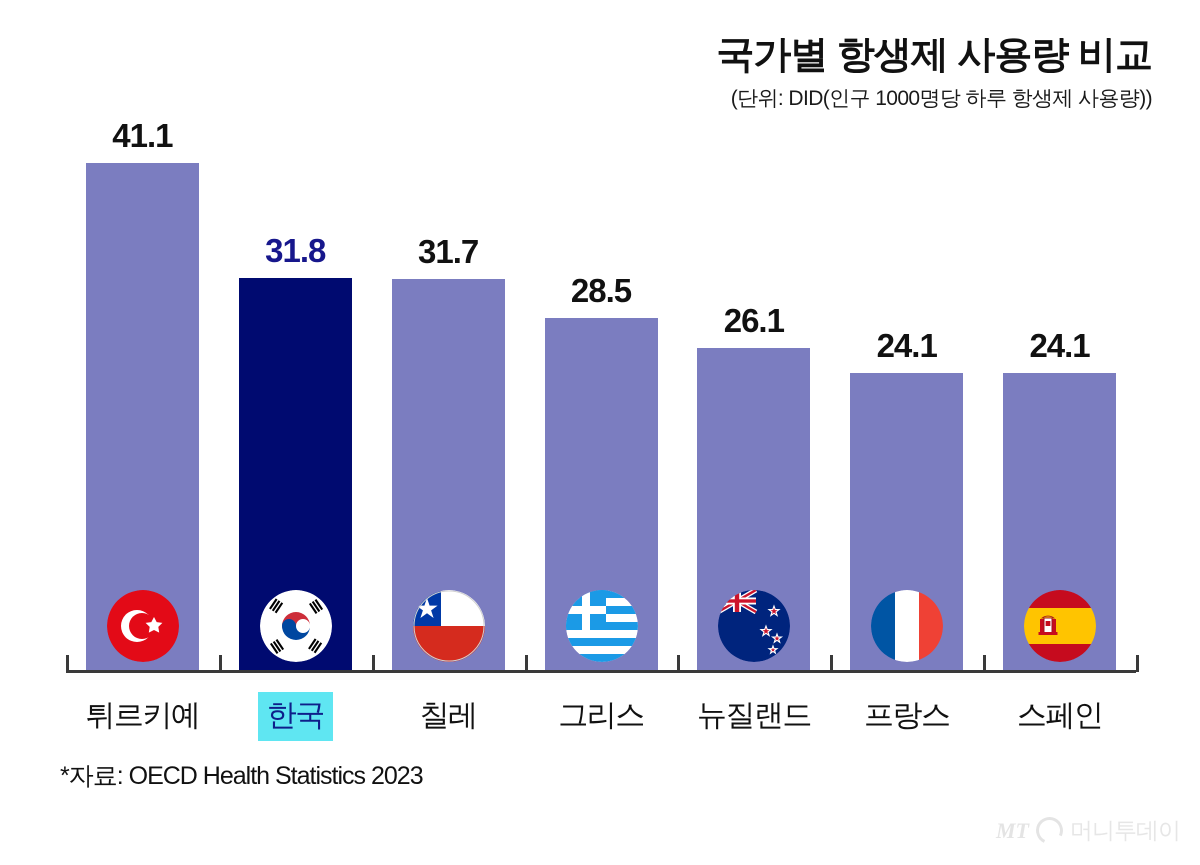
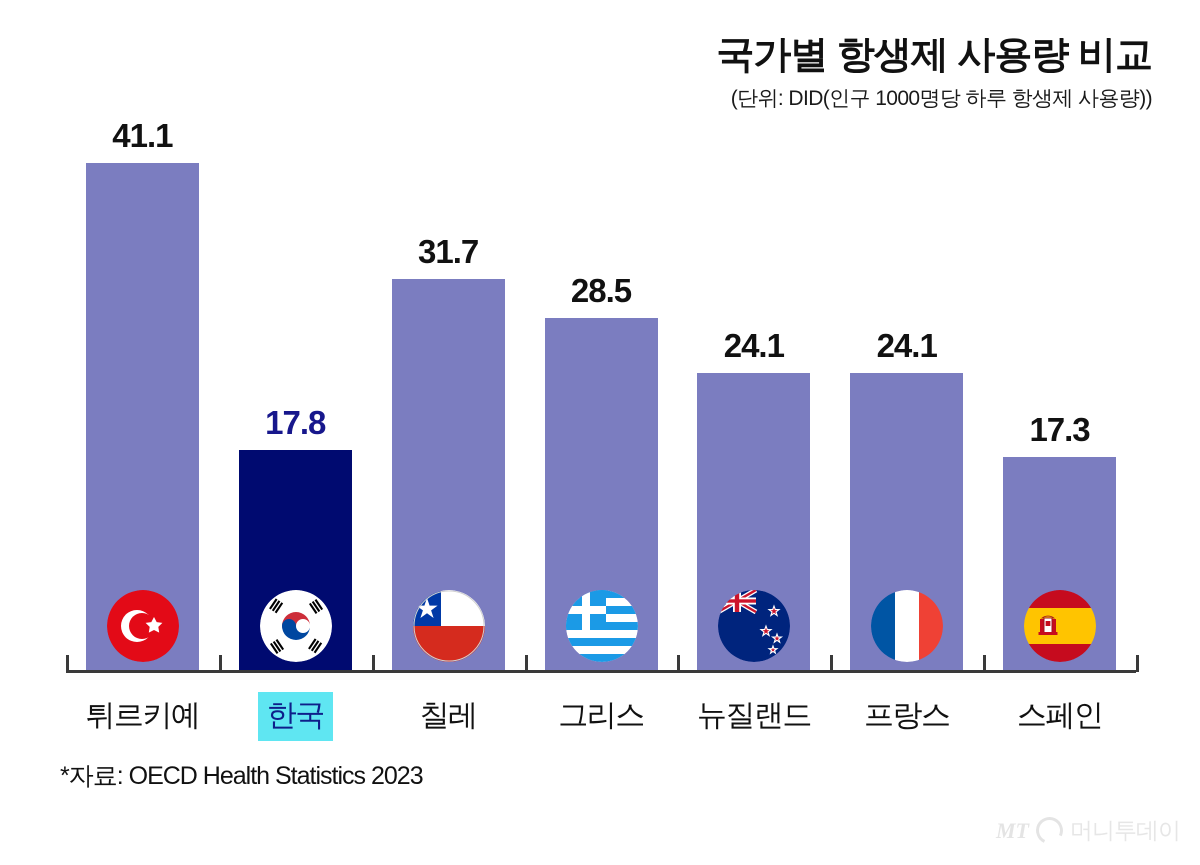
한국: 31.8 -> 17.8
뉴질랜드: 26.1 -> 24.1
스페인: 24.1 -> 17.3
